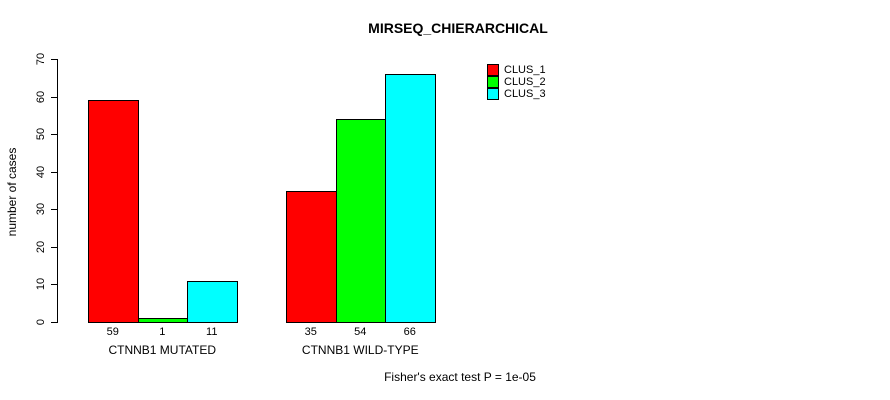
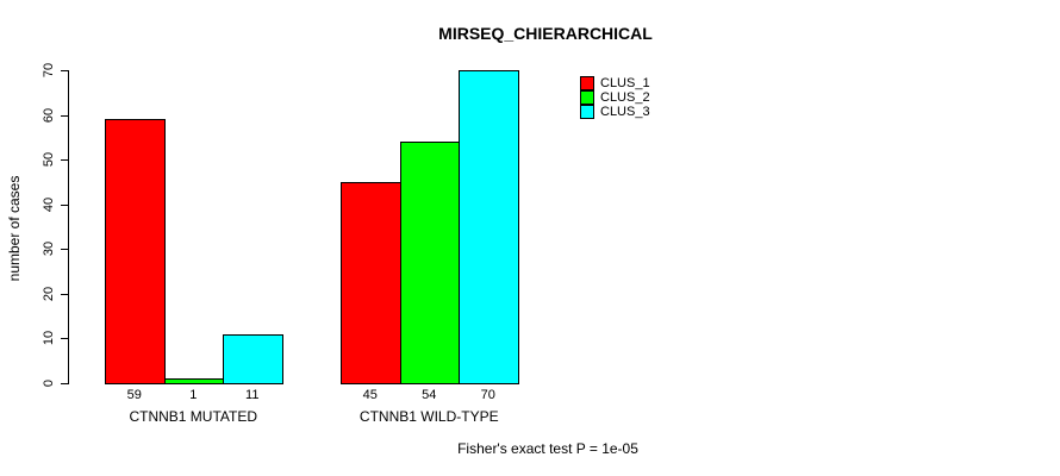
CLUS_1/CTNNB1 WILD-TYPE: 35 -> 45
CLUS_3/CTNNB1 WILD-TYPE: 66 -> 70
